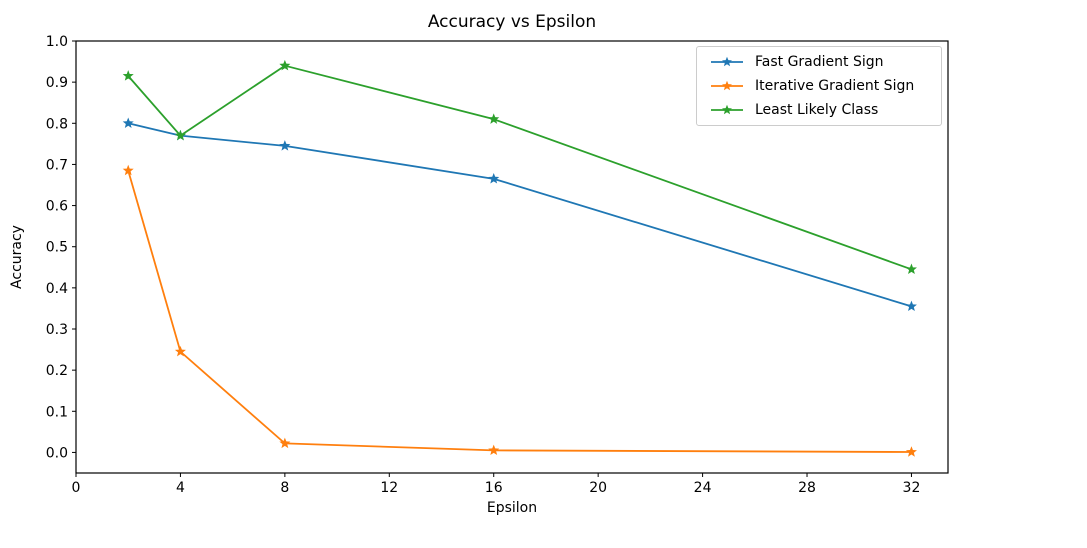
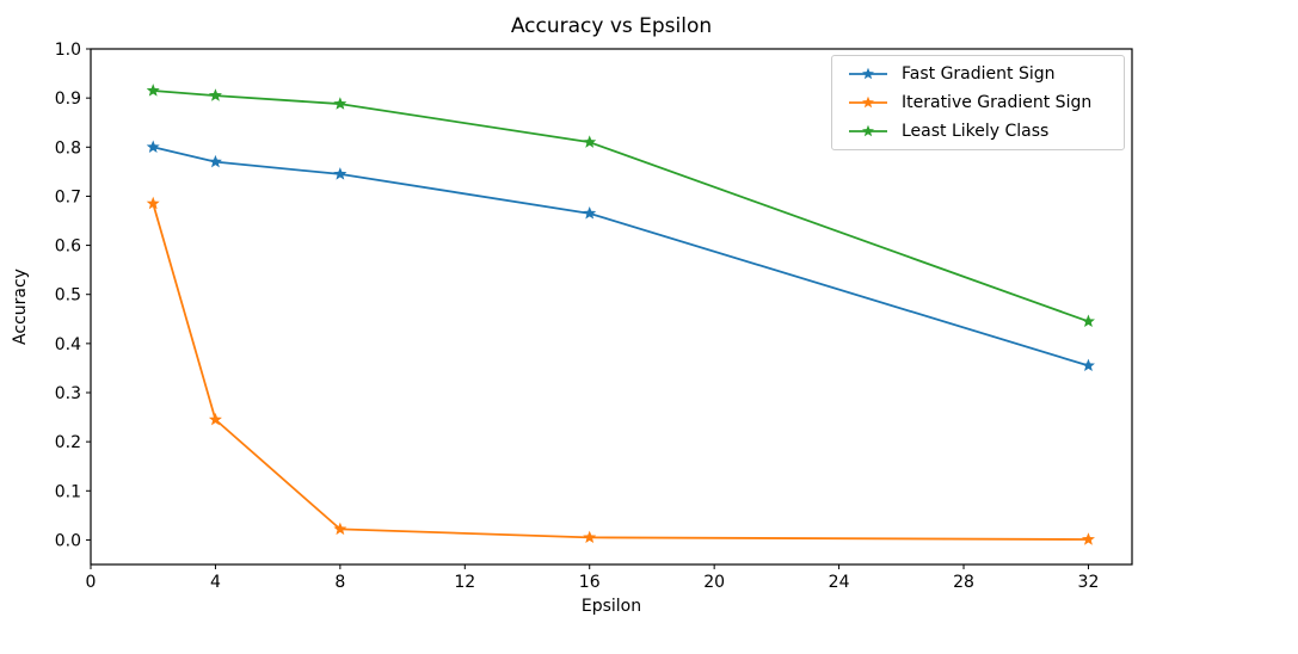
Least Likely Class/4: 0.77 -> 0.91
Least Likely Class/8: 0.94 -> 0.89
